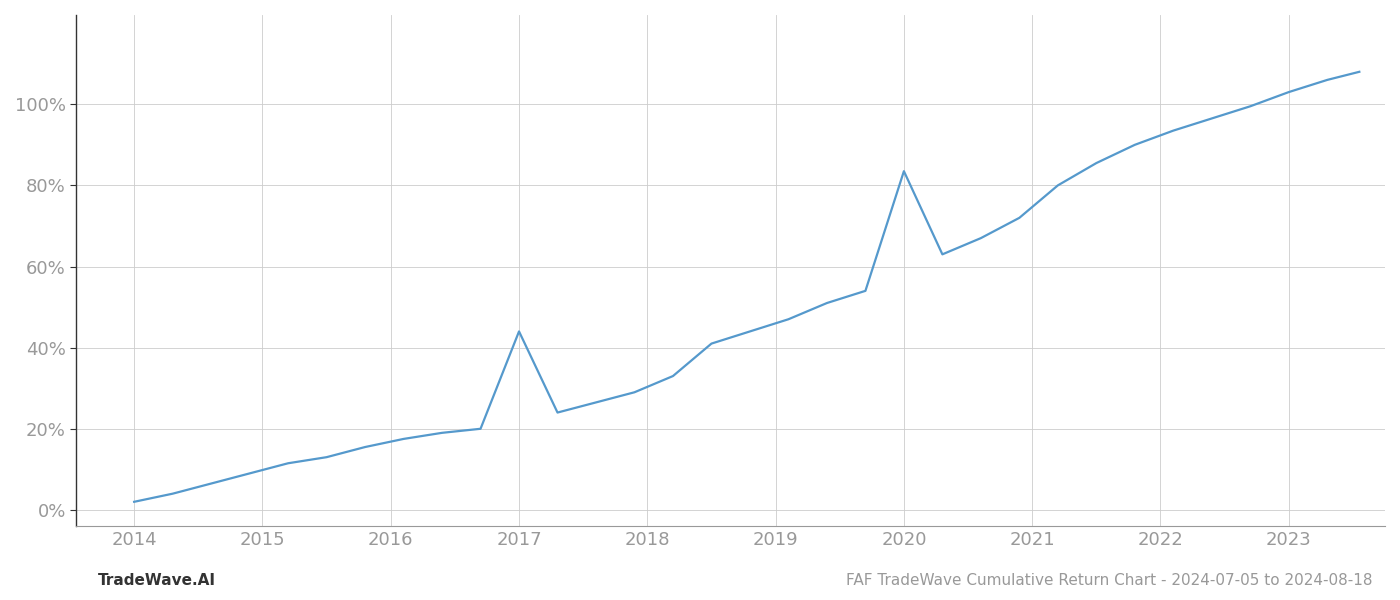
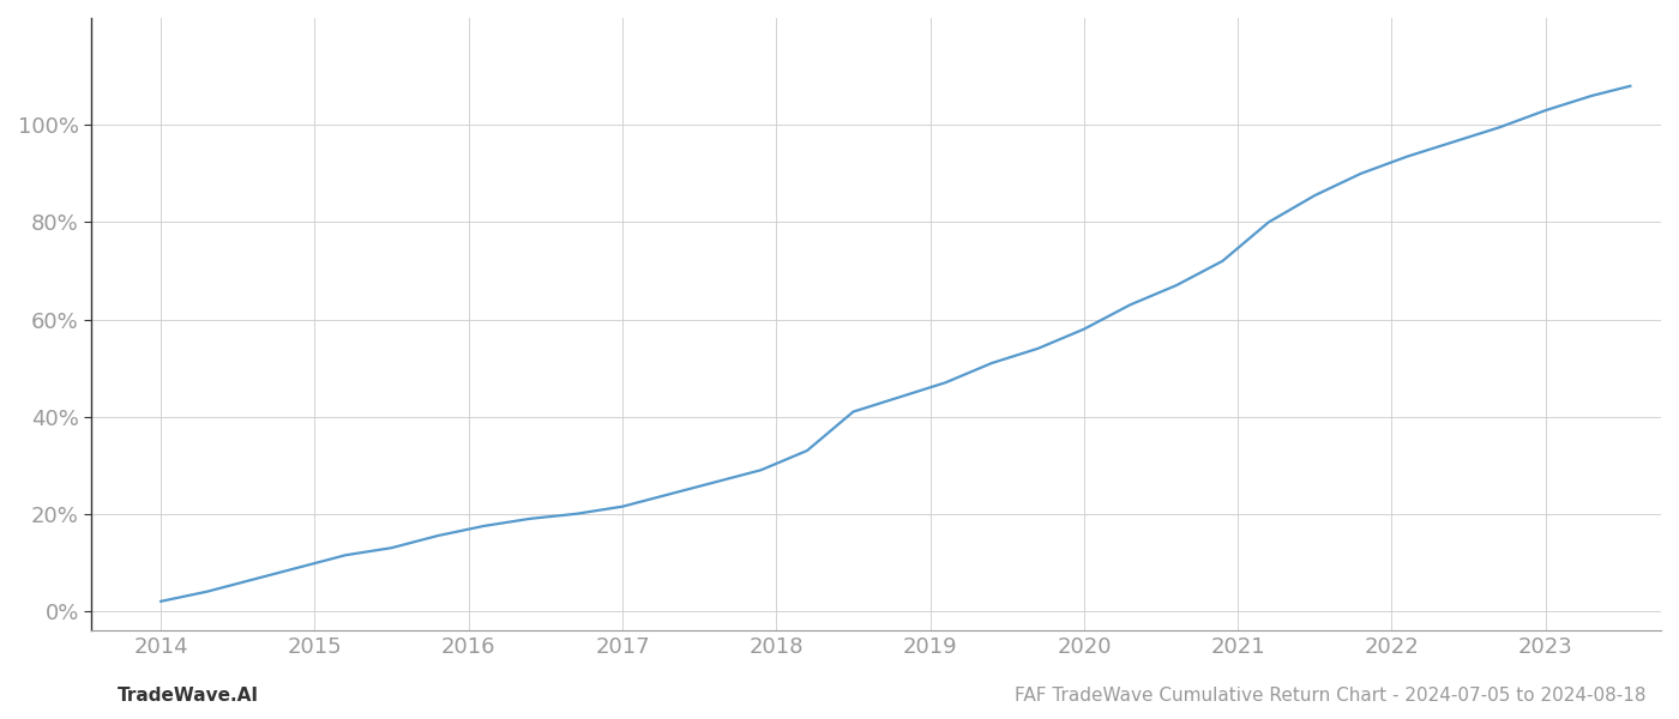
2017: 44.0% -> 21.5%
2020: 83.5% -> 58.0%
